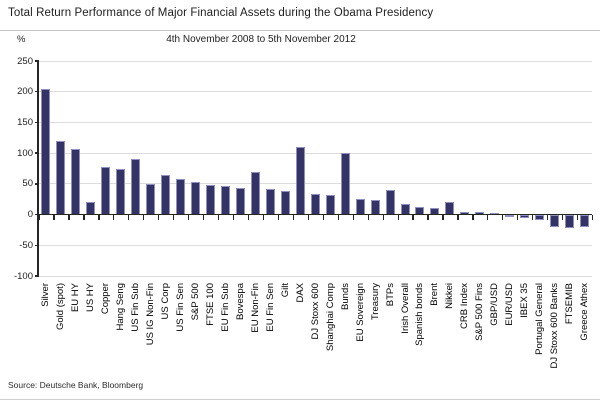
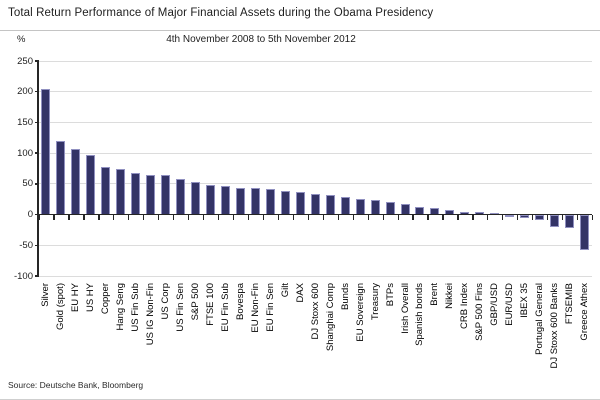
US HY: 20 -> 100
US Fin Sub: 90 -> 70
US IG Non-Fin: 50 -> 60
EU Non-Fin: 70 -> 40
DAX: 110 -> 40
Bunds: 100 -> 30
BTPs: 40 -> 20
Nikkei: 20 -> 10
Greece Athex: -20 -> -60
